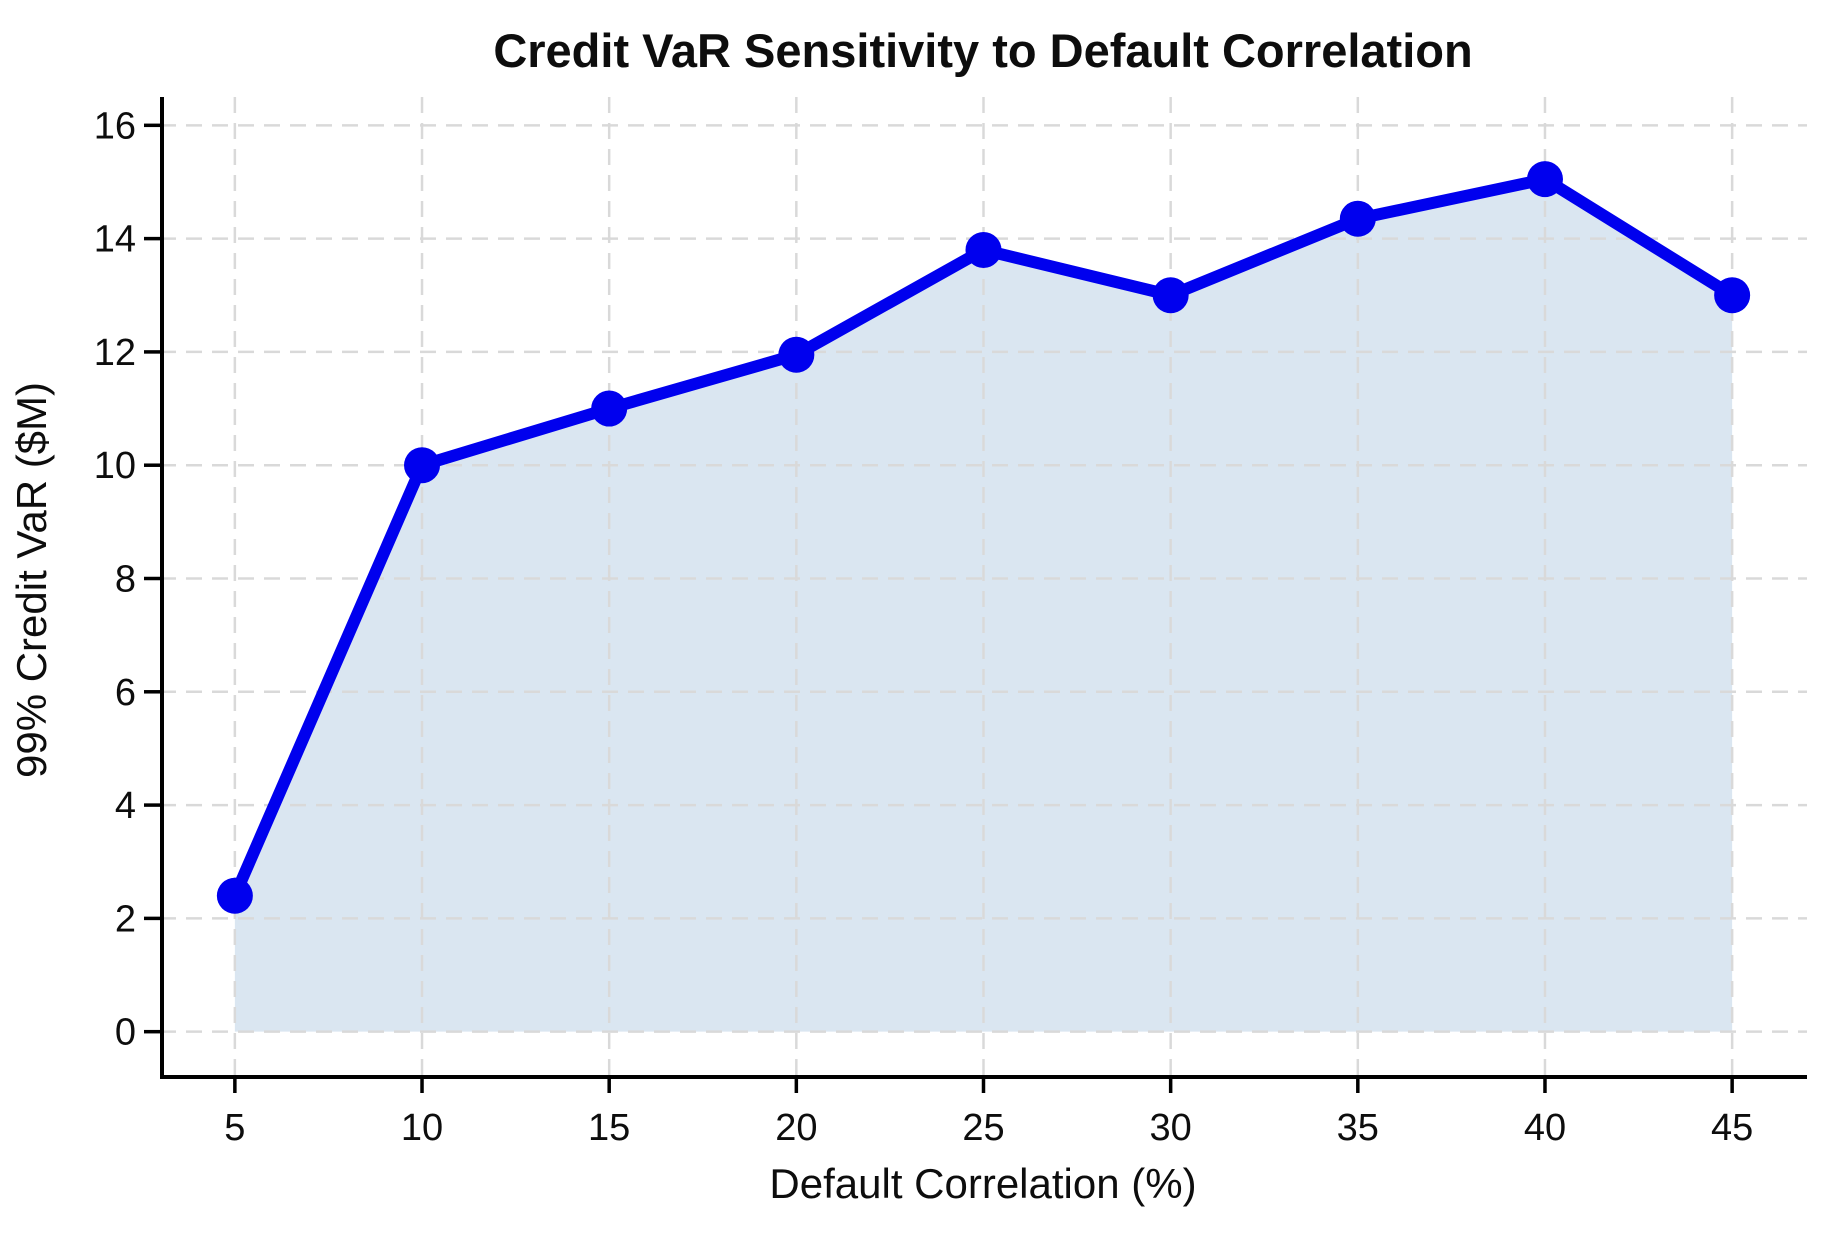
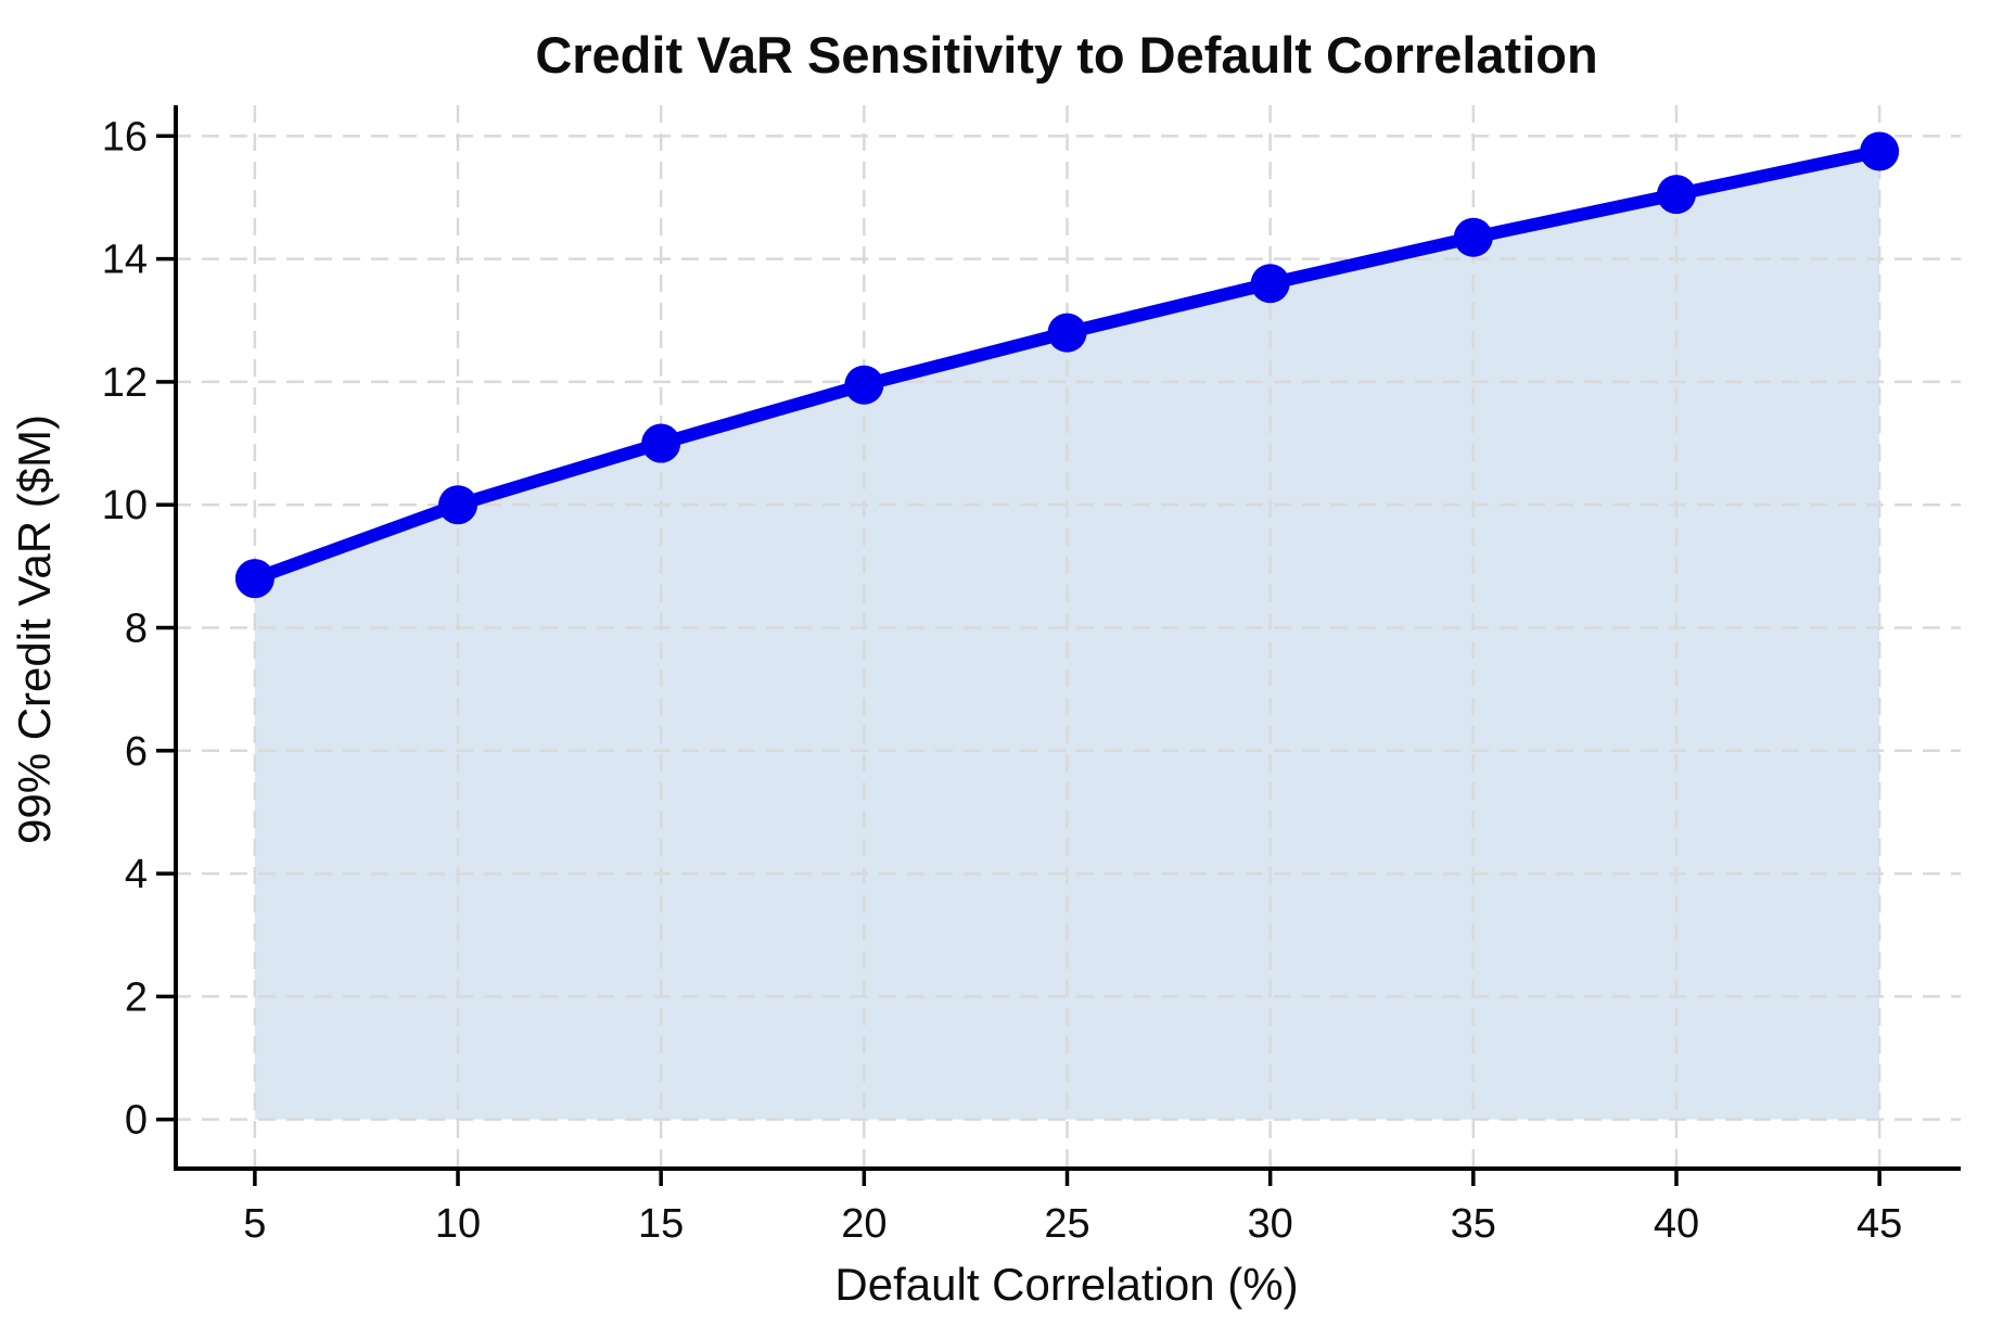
5: 2.4 -> 8.8
25: 13.8 -> 12.8
30: 13.0 -> 13.6
45: 13.0 -> 15.8
